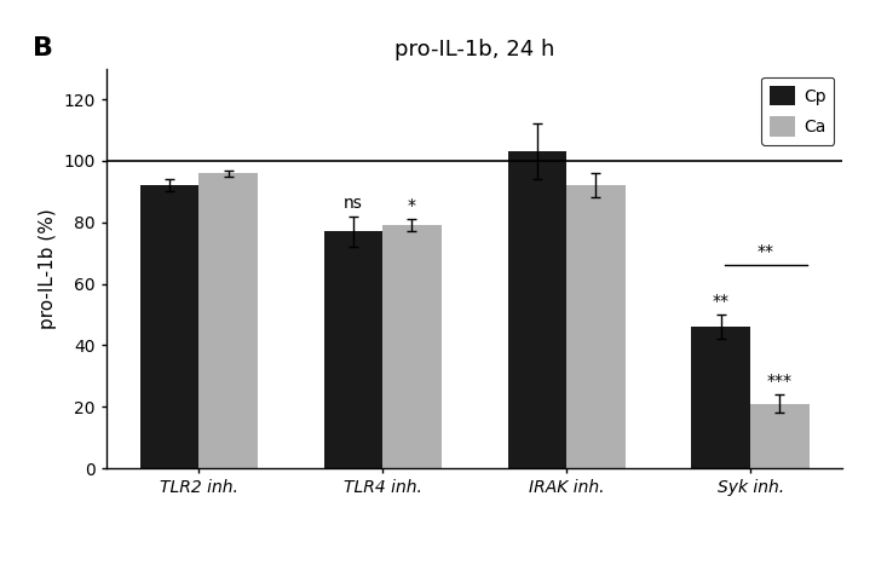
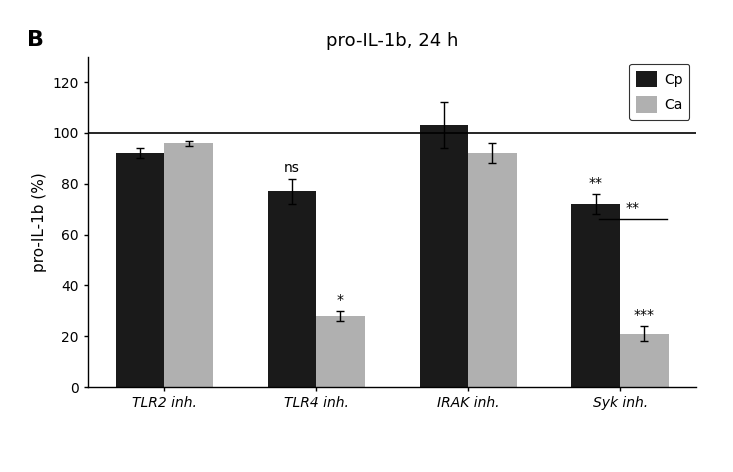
Ca/TLR4 inh.: 79 -> 28
Cp/Syk inh.: 46 -> 72
